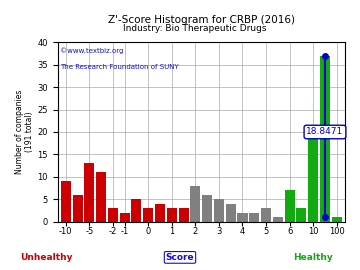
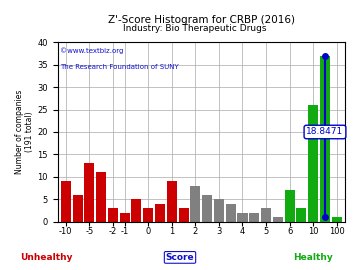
1: 3 -> 9
10: 21 -> 26
